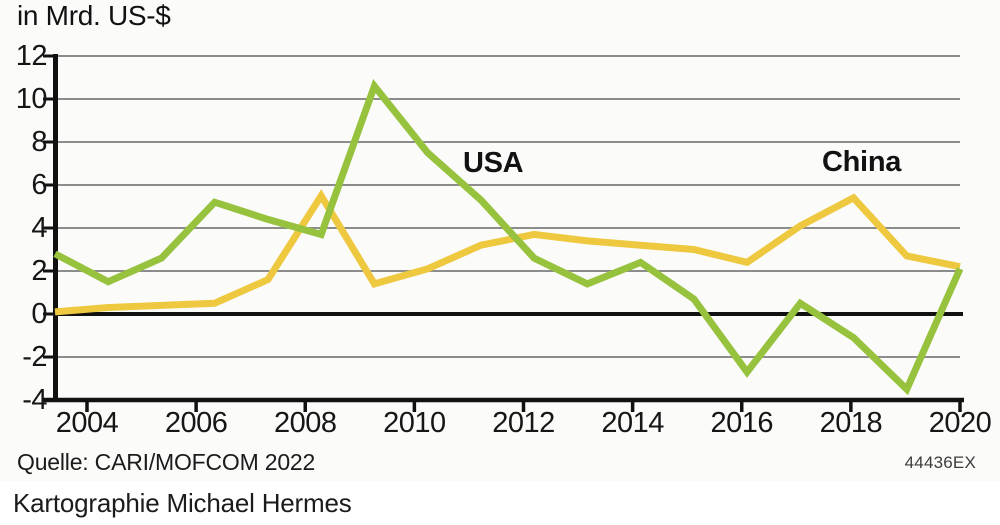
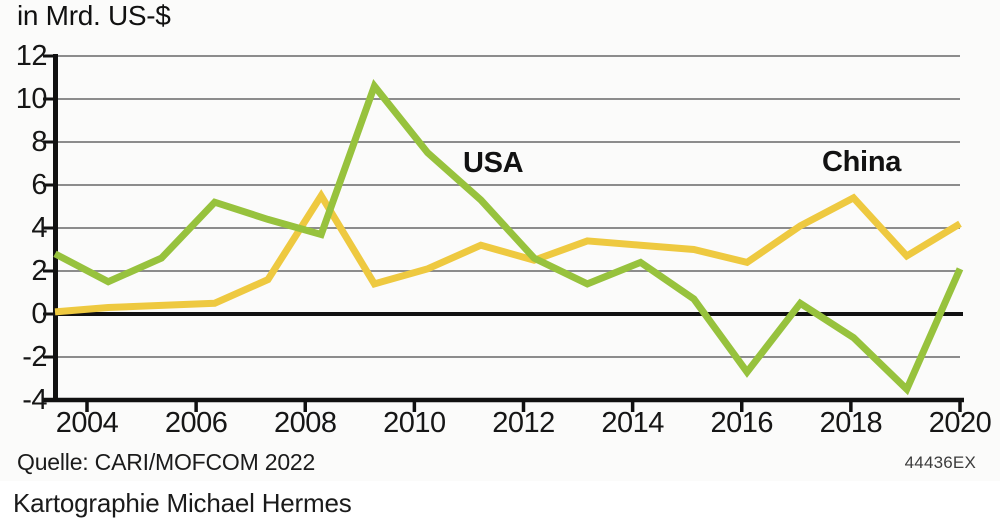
China/2012: 3.7 -> 2.5
China/2020: 2.2 -> 4.2
